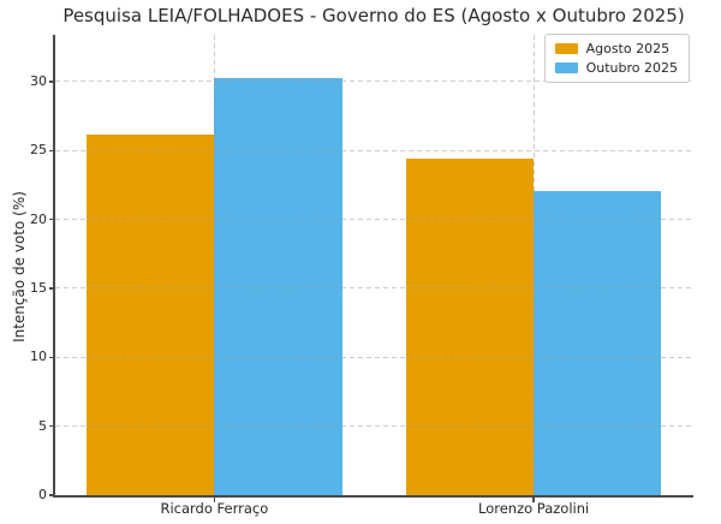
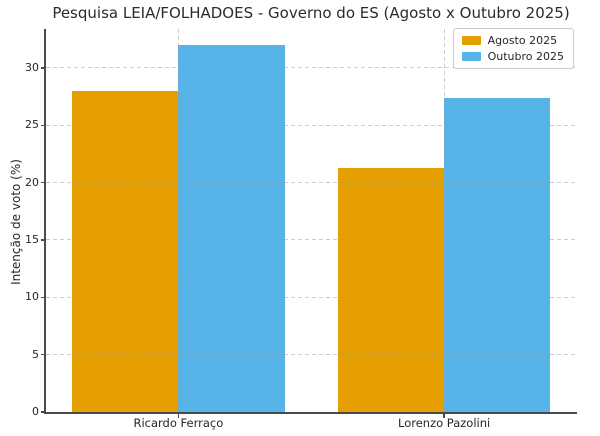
Agosto 2025/Ricardo Ferraço: 26.2 -> 28.0
Outubro 2025/Ricardo Ferraço: 30.3 -> 32.0
Agosto 2025/Lorenzo Pazolini: 24.4 -> 21.3
Outubro 2025/Lorenzo Pazolini: 22.1 -> 27.4
